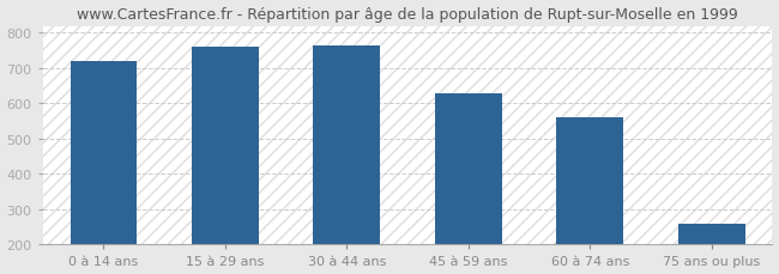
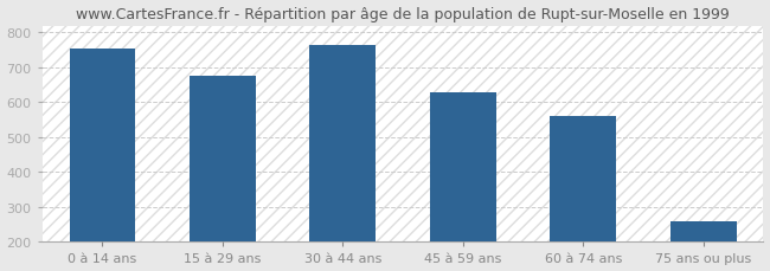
0 à 14 ans: 720 -> 755
15 à 29 ans: 760 -> 675
